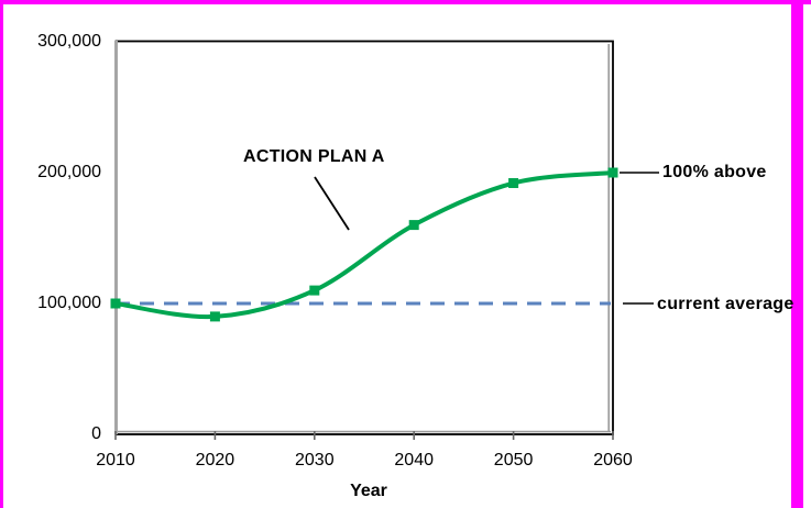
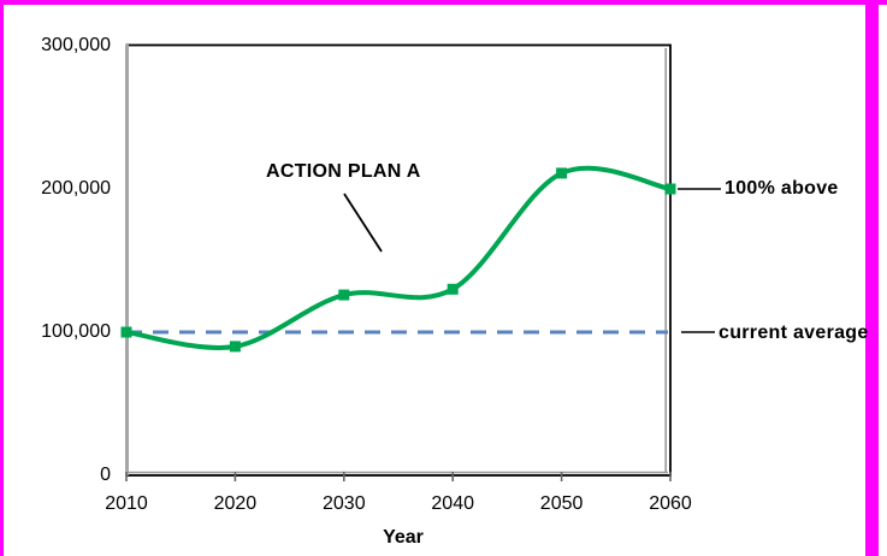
2030: 110000 -> 126000
2040: 160000 -> 130000
2050: 192000 -> 211000
